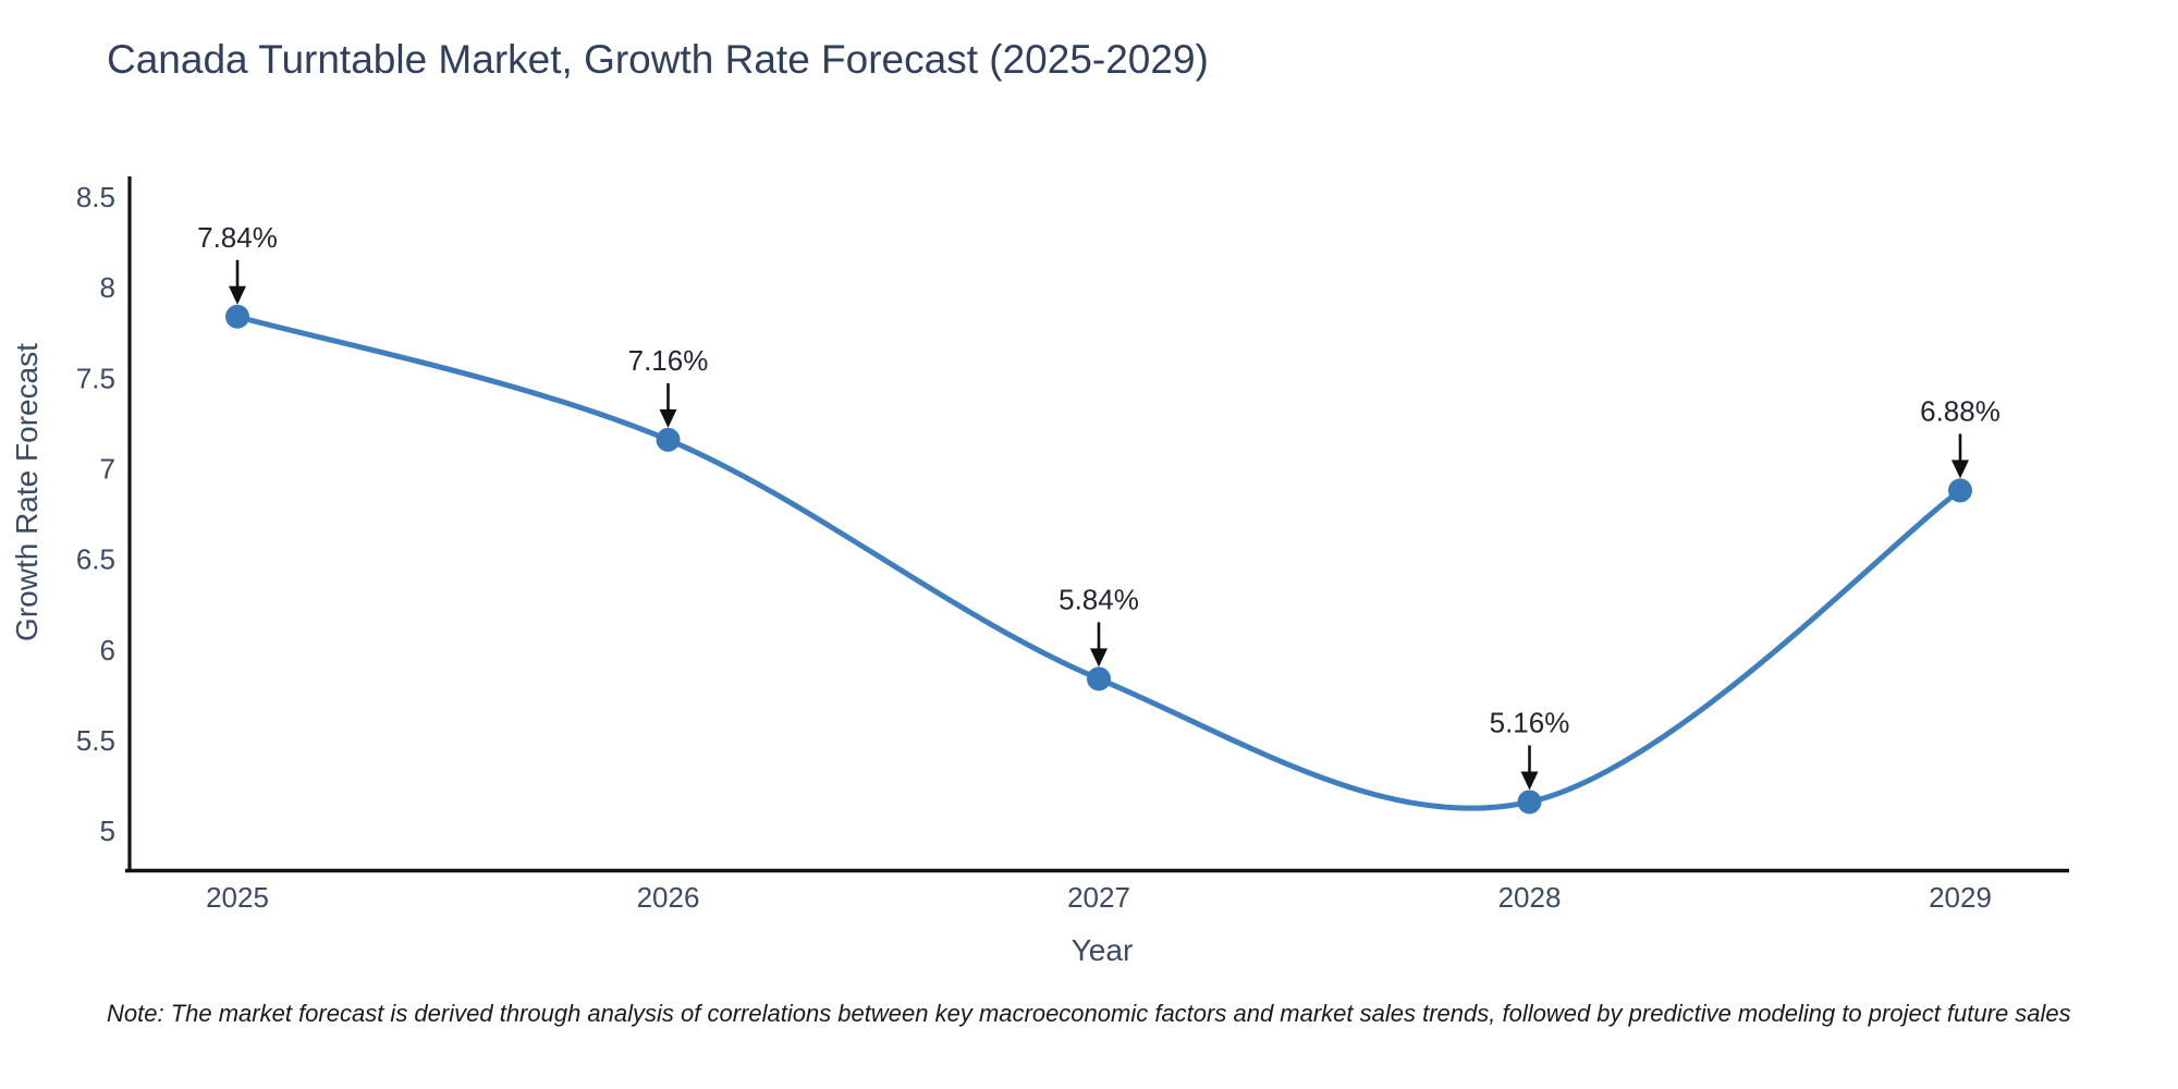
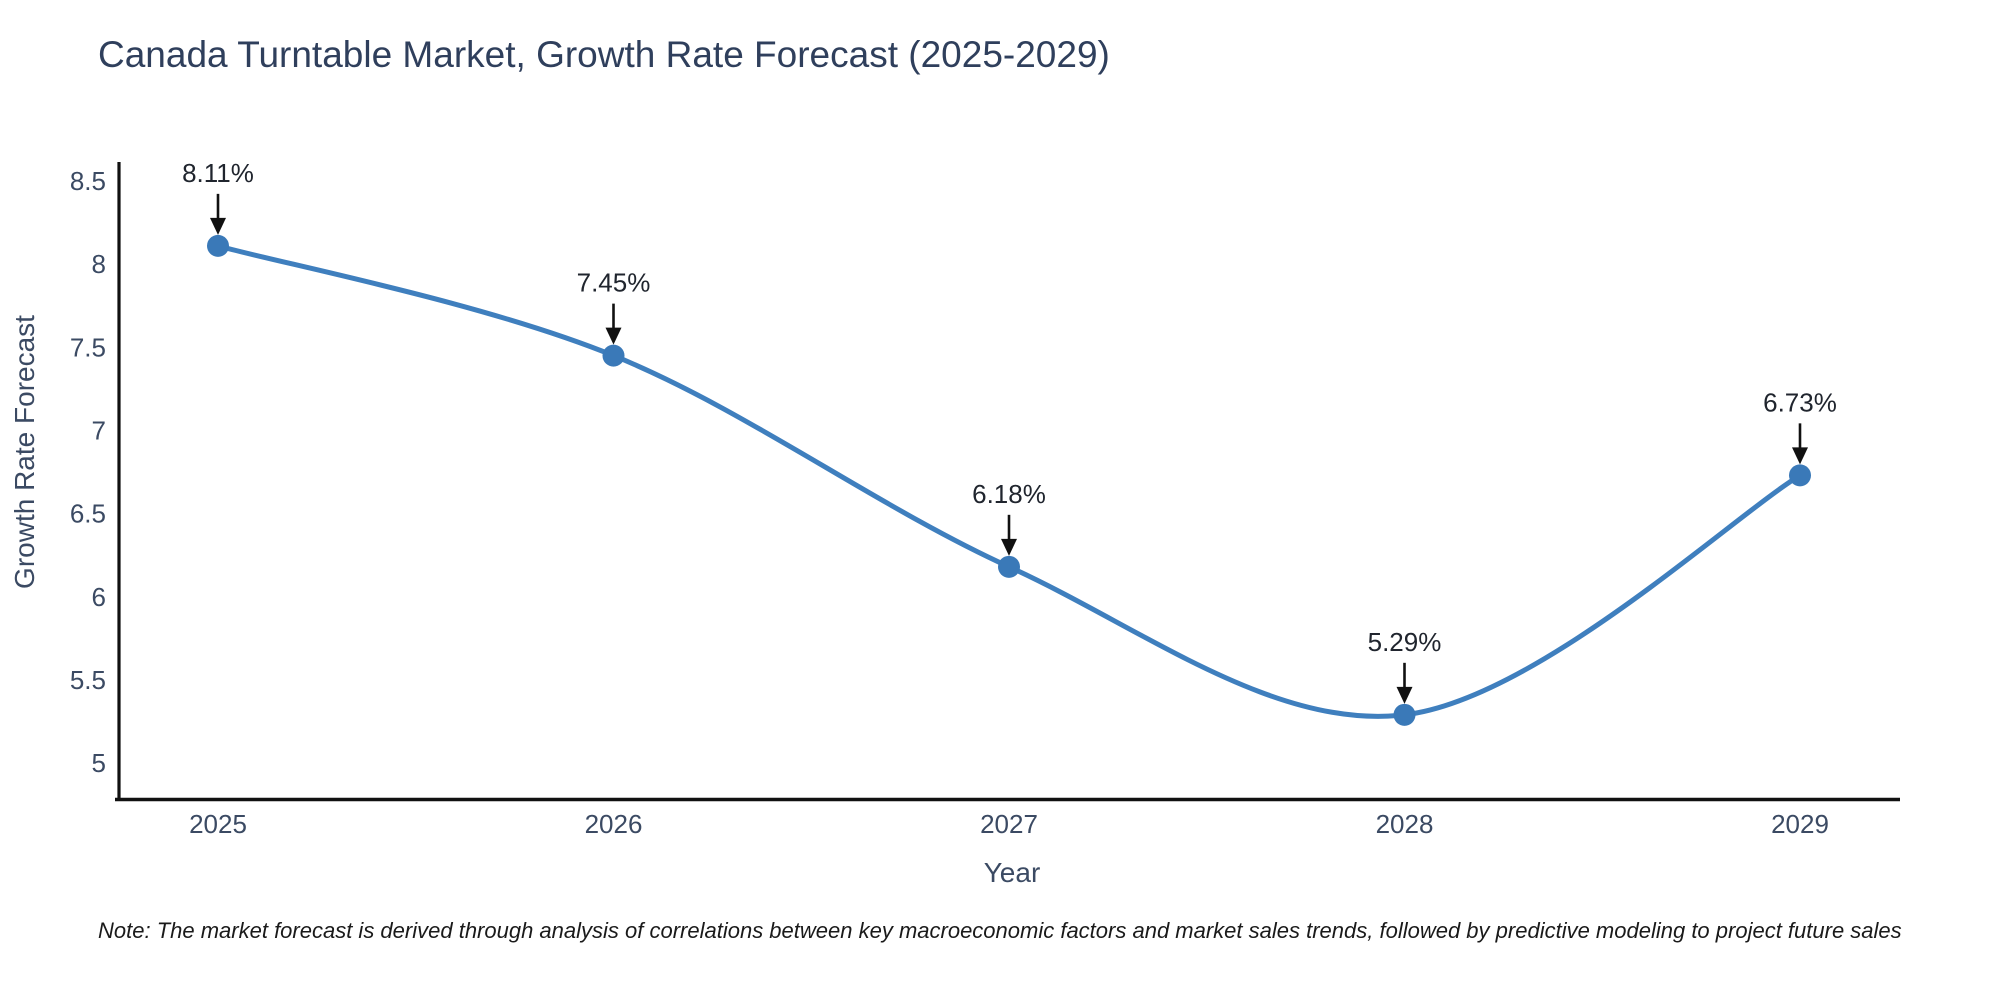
2025: 7.84% -> 8.11%
2026: 7.16% -> 7.45%
2027: 5.84% -> 6.18%
2028: 5.16% -> 5.29%
2029: 6.88% -> 6.73%
